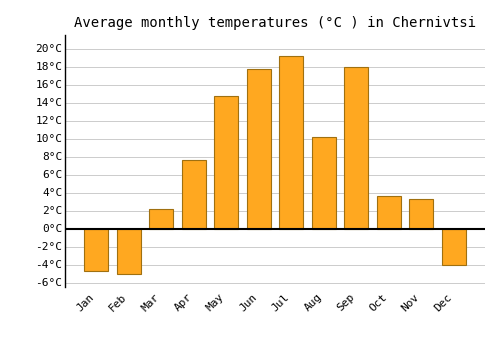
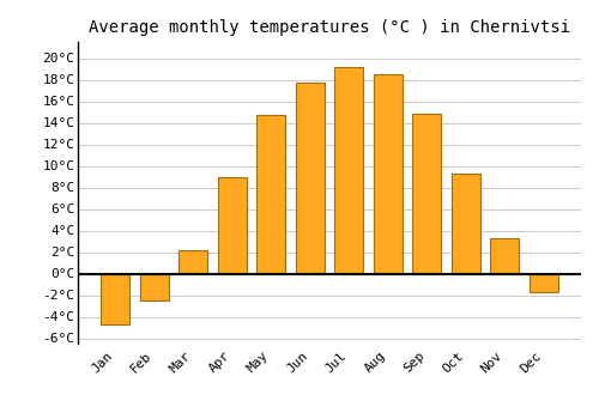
Feb: -5.0°C -> -2.5°C
Apr: 7.6°C -> 9.0°C
Aug: 10.2°C -> 18.5°C
Sep: 18.0°C -> 14.8°C
Oct: 3.6°C -> 9.3°C
Dec: -4.0°C -> -1.7°C
